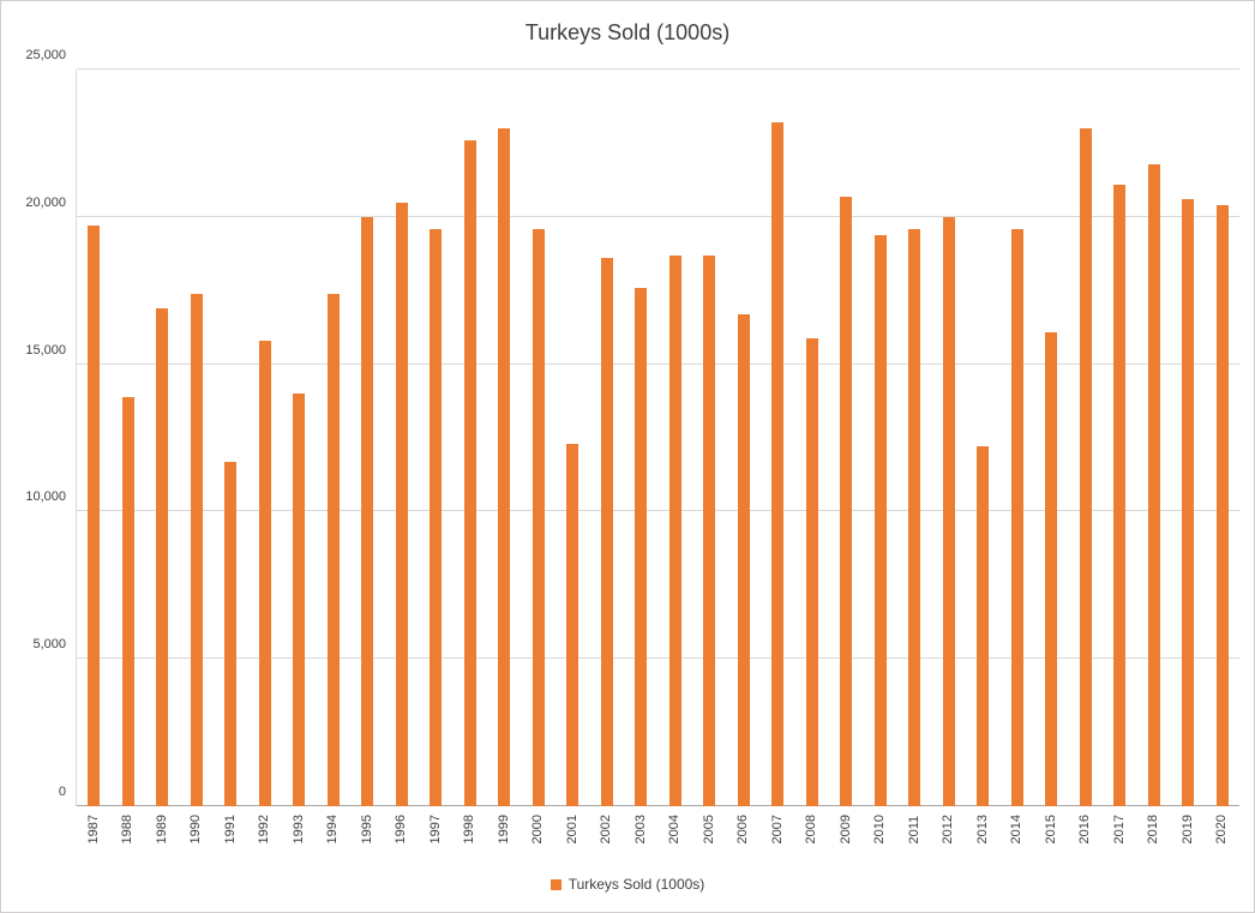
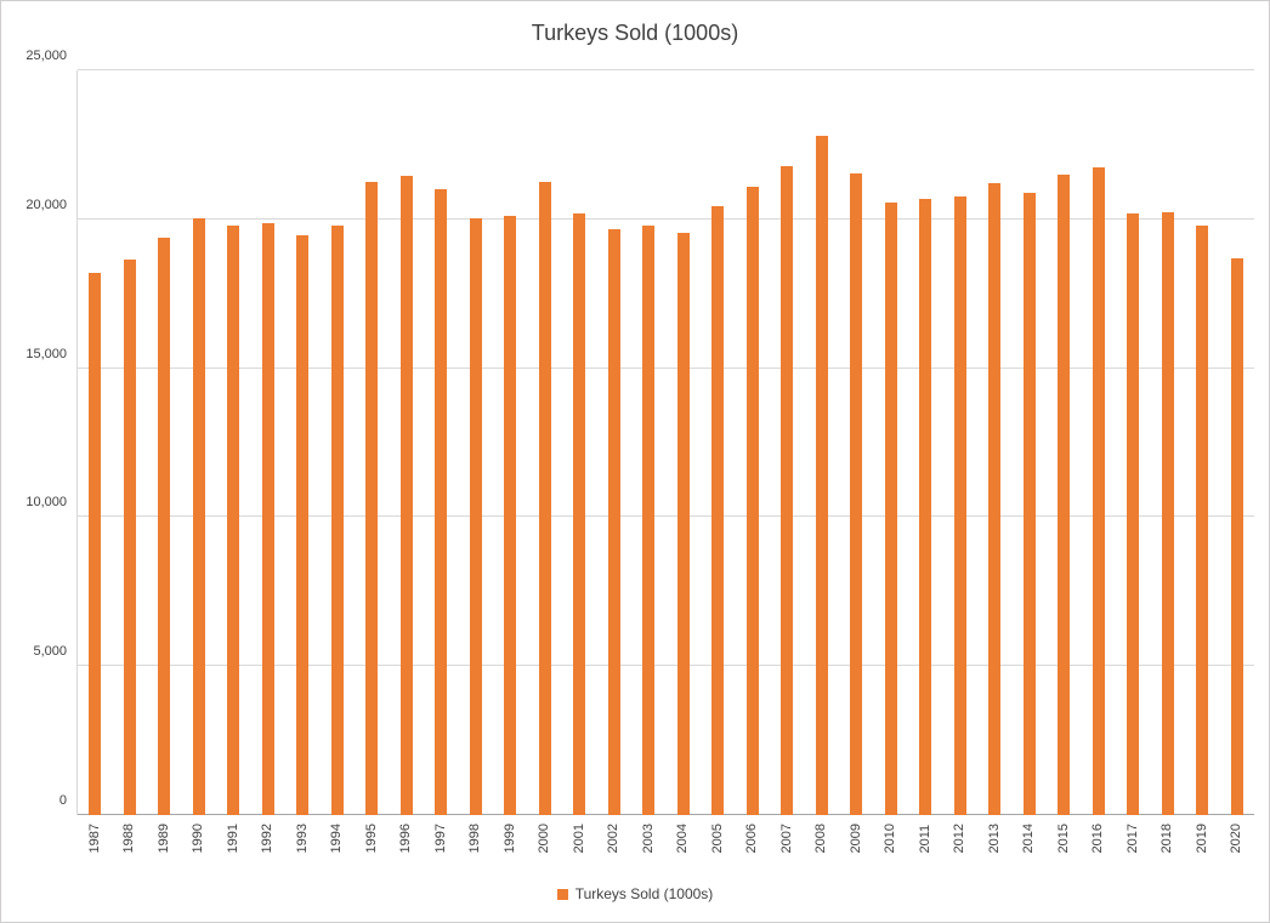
1987: 19700 -> 18200
1988: 13900 -> 18600
1989: 16900 -> 19400
1990: 17400 -> 20000
1991: 11700 -> 19800
1992: 15800 -> 19800
1993: 14000 -> 19400
1994: 17400 -> 19800
1995: 20000 -> 21200
1996: 20500 -> 21400
1997: 19600 -> 21000
1998: 22600 -> 20000
1999: 23000 -> 20100
2000: 19600 -> 21200
2001: 12300 -> 20200
2002: 18600 -> 19600
2003: 17600 -> 19800
2004: 18700 -> 19600
2005: 18700 -> 20400
2006: 16700 -> 21100
2007: 23200 -> 21800
2008: 15900 -> 22800
2009: 20700 -> 21600
2010: 19400 -> 20600
2011: 19600 -> 20700
2012: 20000 -> 20800
2013: 12200 -> 21200
2014: 19600 -> 20900
2015: 16100 -> 21500
2016: 23000 -> 21800
2017: 21100 -> 20200
2018: 21800 -> 20200
2019: 20600 -> 19800
2020: 20400 -> 18700
